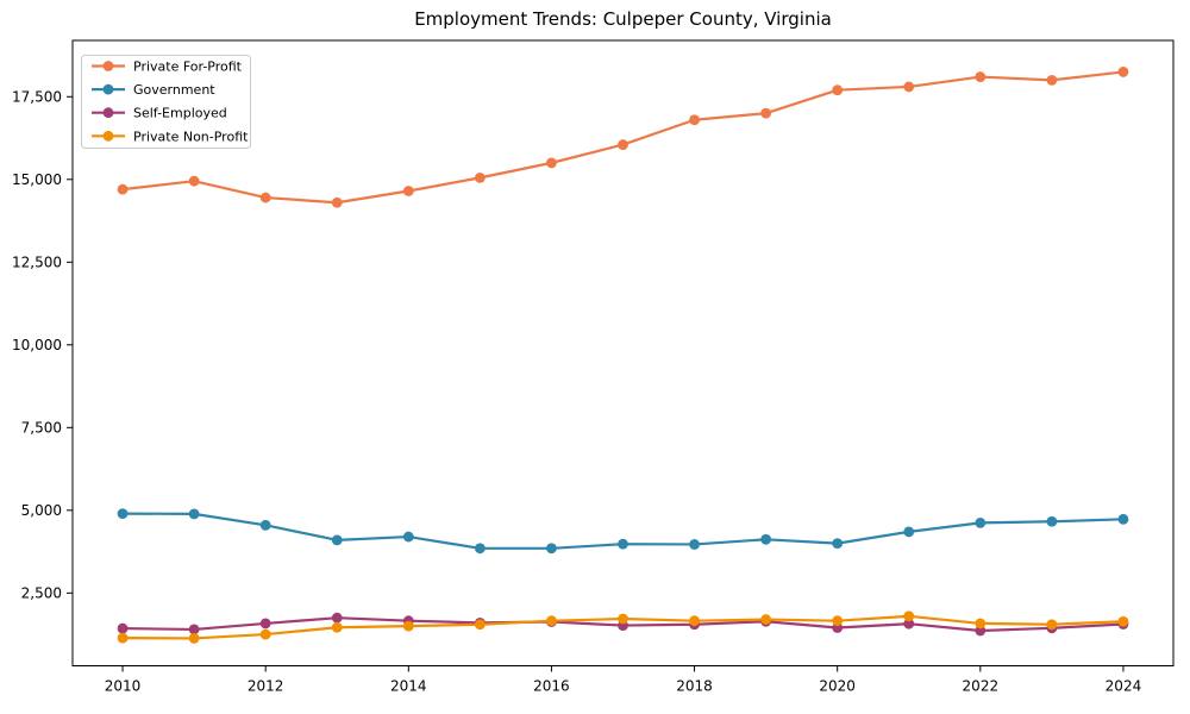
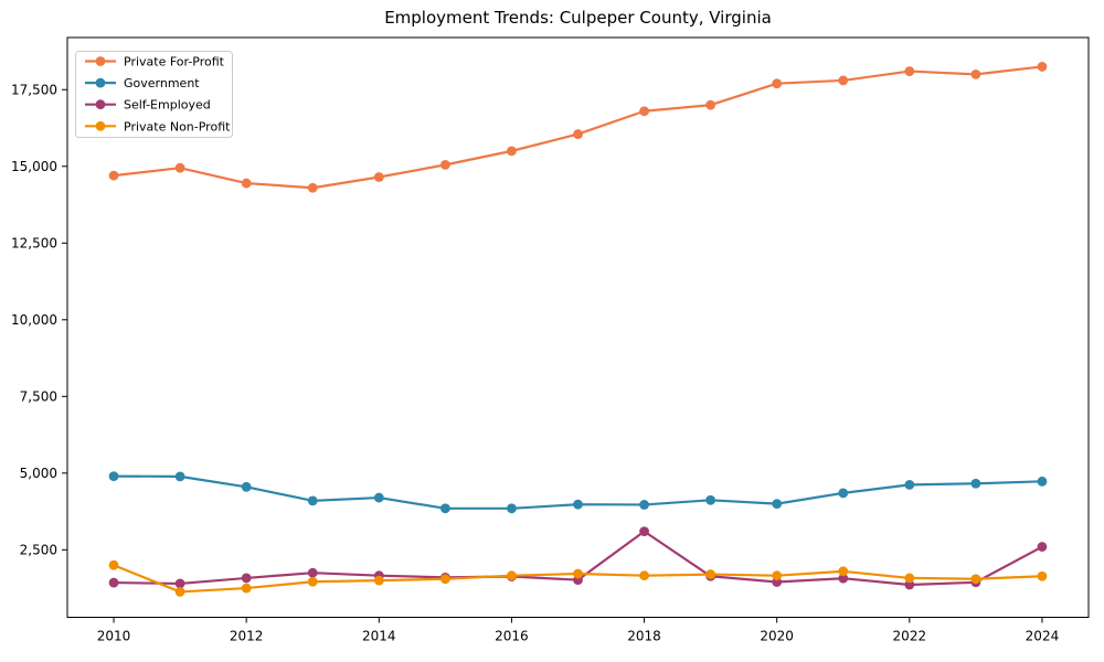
Private Non-Profit/2010: 1100 -> 2000
Self-Employed/2018: 1600 -> 3100
Self-Employed/2024: 1600 -> 2600
